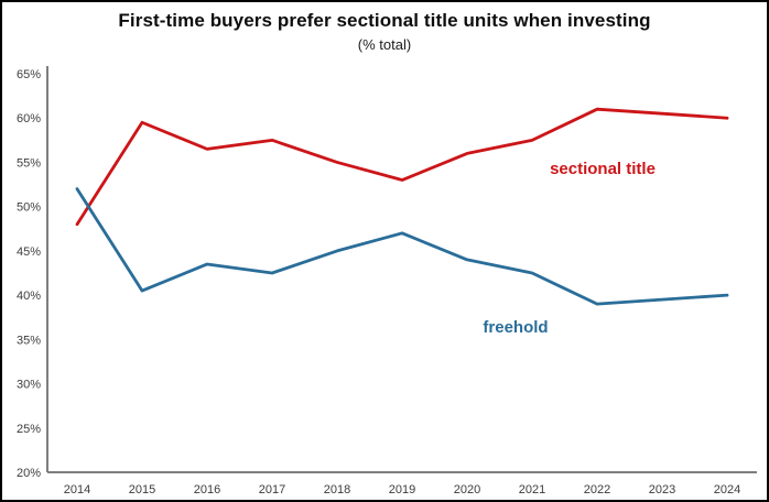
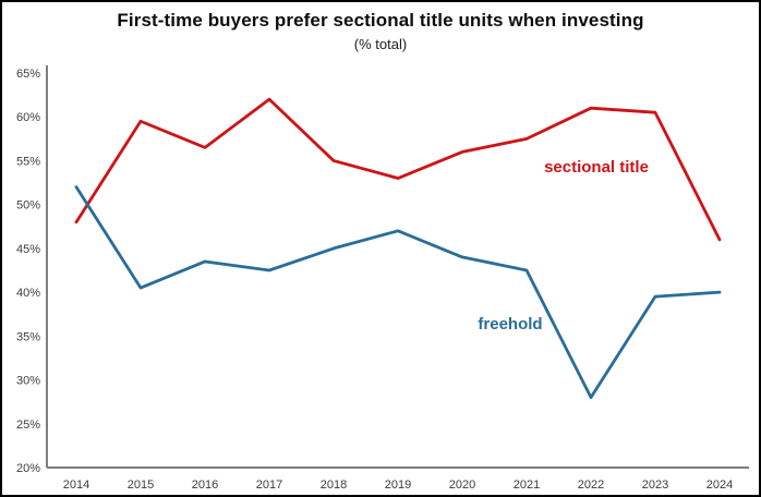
sectional title/2017: 58% -> 62%
freehold/2022: 39% -> 28%
sectional title/2024: 60% -> 46%
